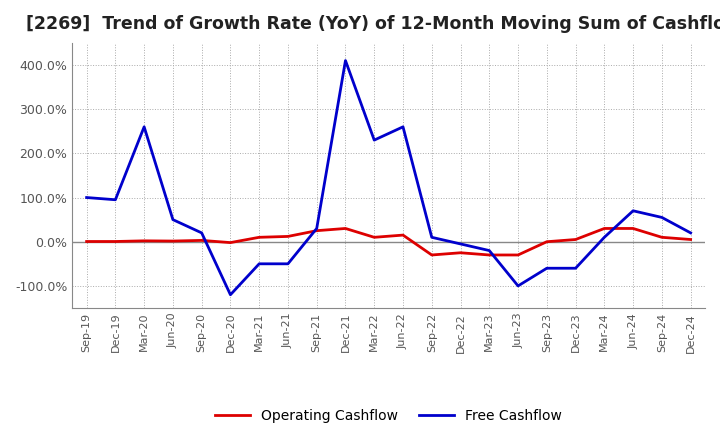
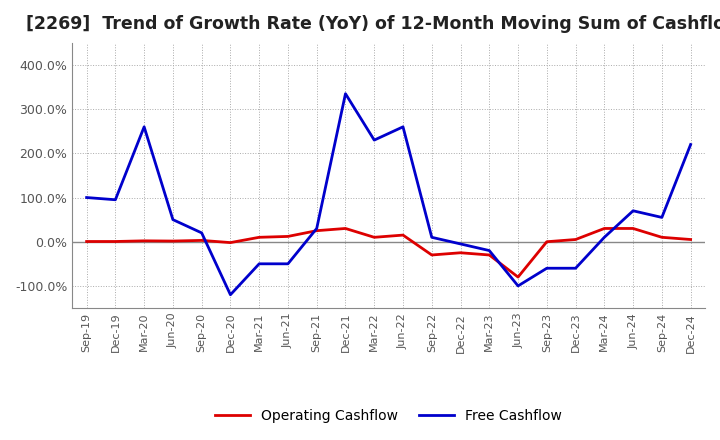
Free Cashflow/Dec-21: 410% -> 335%
Operating Cashflow/Jun-23: -30% -> -80%
Free Cashflow/Dec-24: 20% -> 220%
